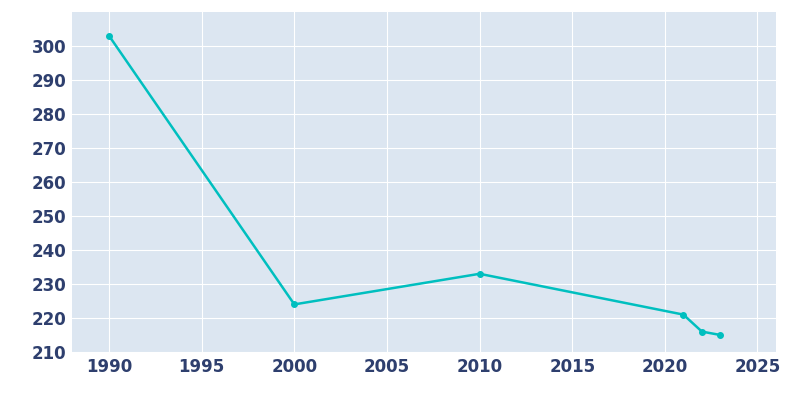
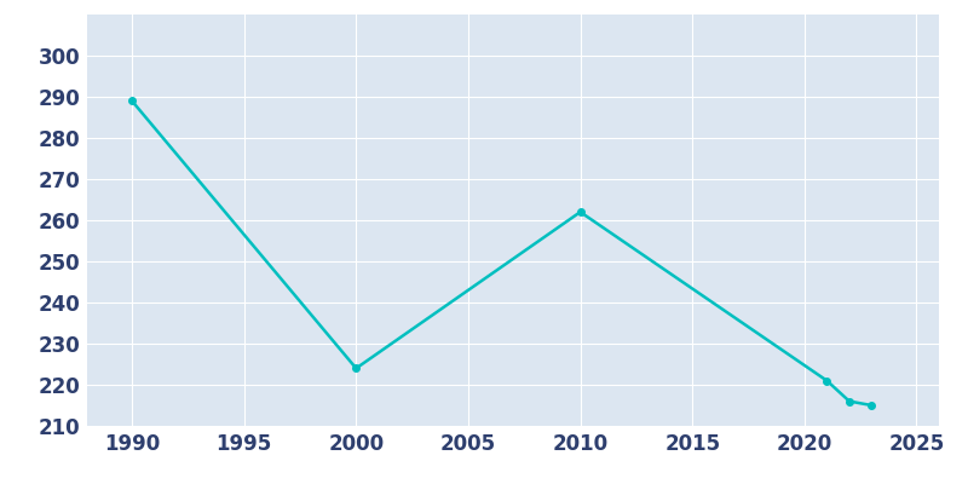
1990: 303 -> 289
2010: 233 -> 262
